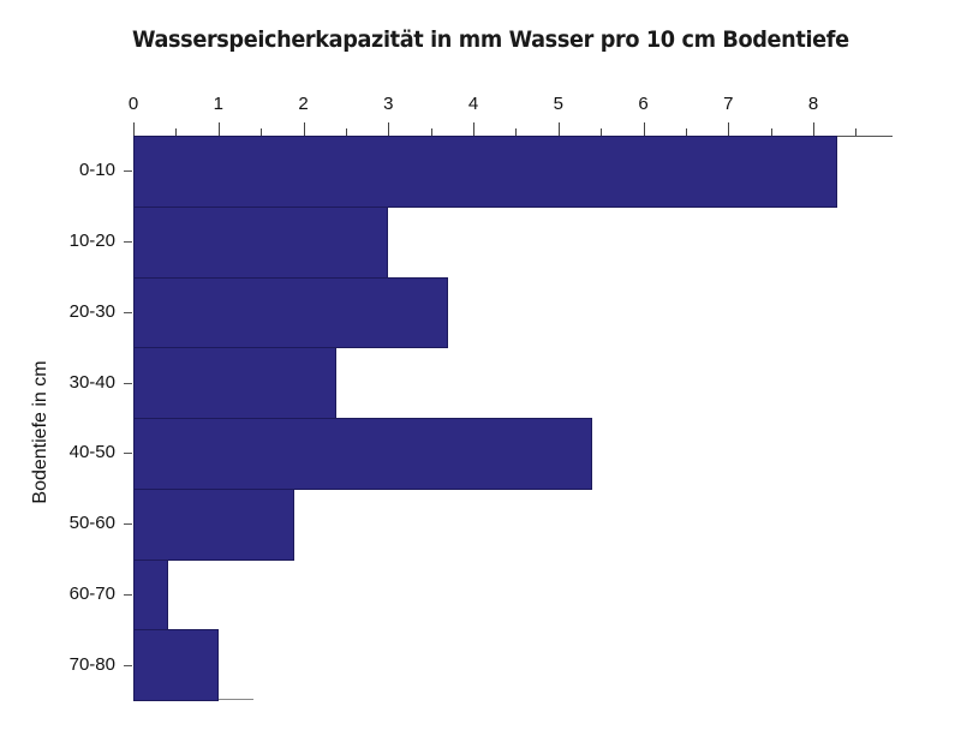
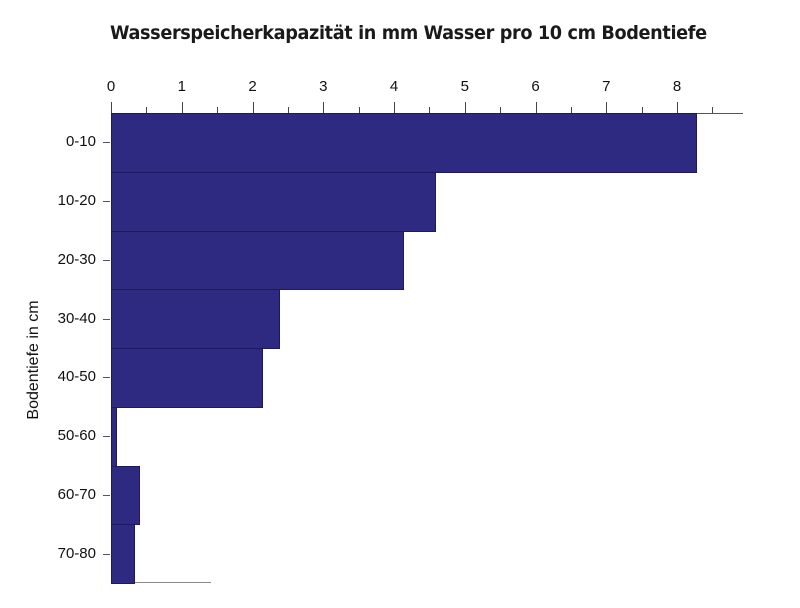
10-20: 3.0 -> 4.6
20-30: 3.7 -> 4.1
40-50: 5.4 -> 2.1
50-60: 1.9 -> 0.1
70-80: 1.0 -> 0.3
